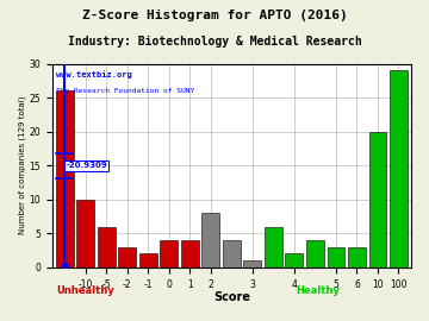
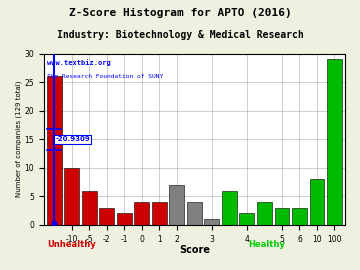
2: 8 -> 7
10: 20 -> 8
